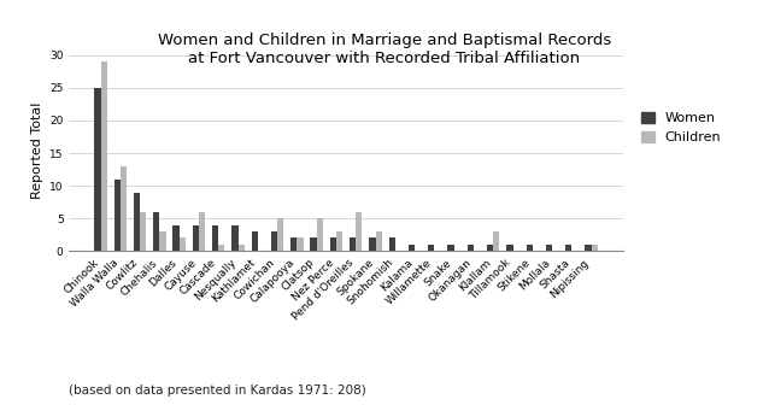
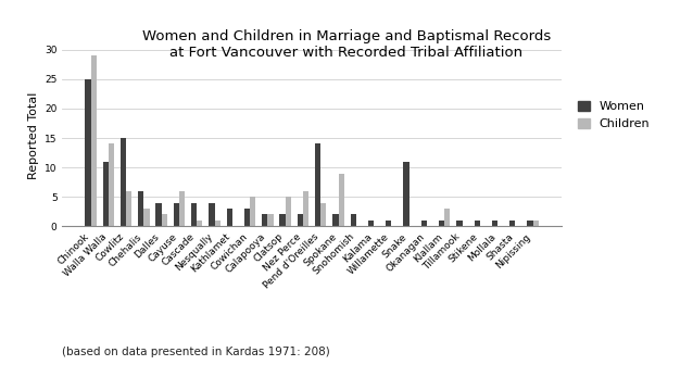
Children/Walla Walla: 13 -> 14
Women/Cowlitz: 9 -> 15
Children/Nez Perce: 3 -> 6
Women/Pend d'Oreilles: 2 -> 14
Children/Pend d'Oreilles: 6 -> 4
Children/Spokane: 3 -> 9
Women/Snake: 1 -> 11
